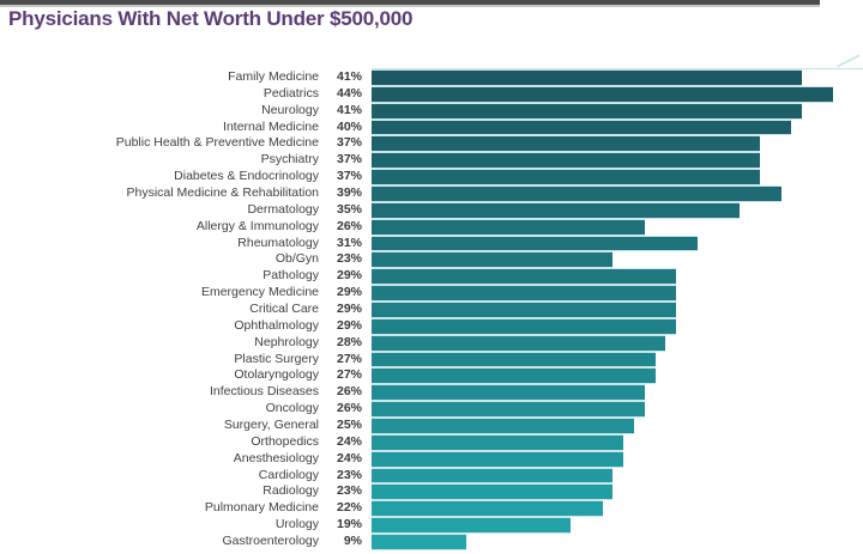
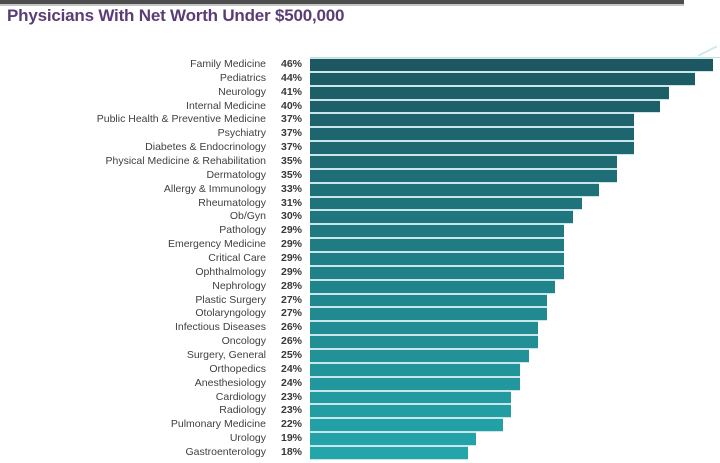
Family Medicine: 41% -> 46%
Physical Medicine & Rehabilitation: 39% -> 35%
Allergy & Immunology: 26% -> 33%
Ob/Gyn: 23% -> 30%
Gastroenterology: 9% -> 18%
